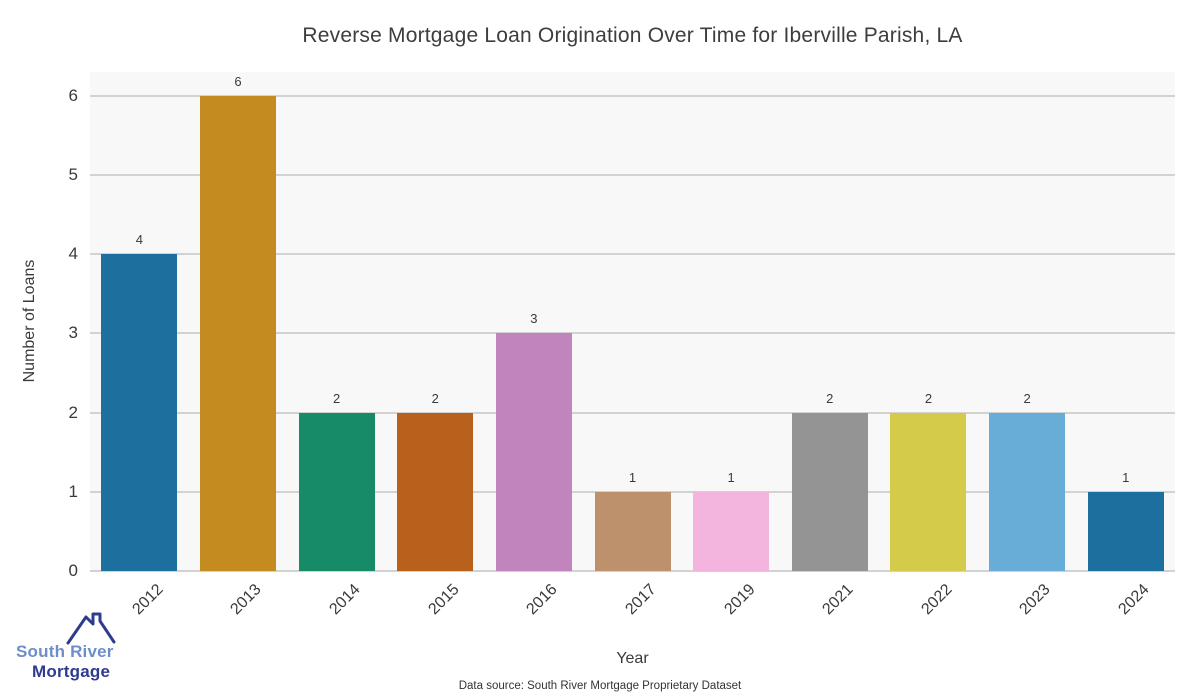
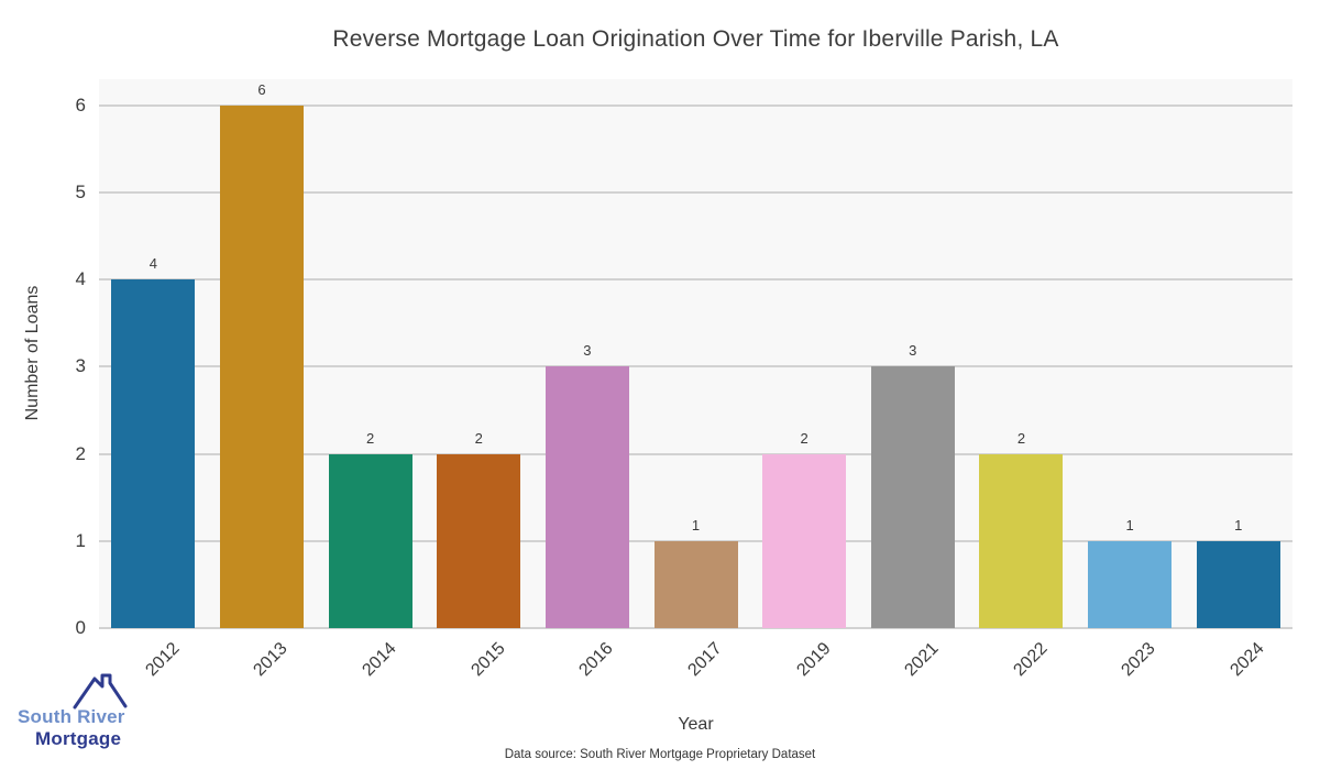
2019: 1 -> 2
2021: 2 -> 3
2023: 2 -> 1
